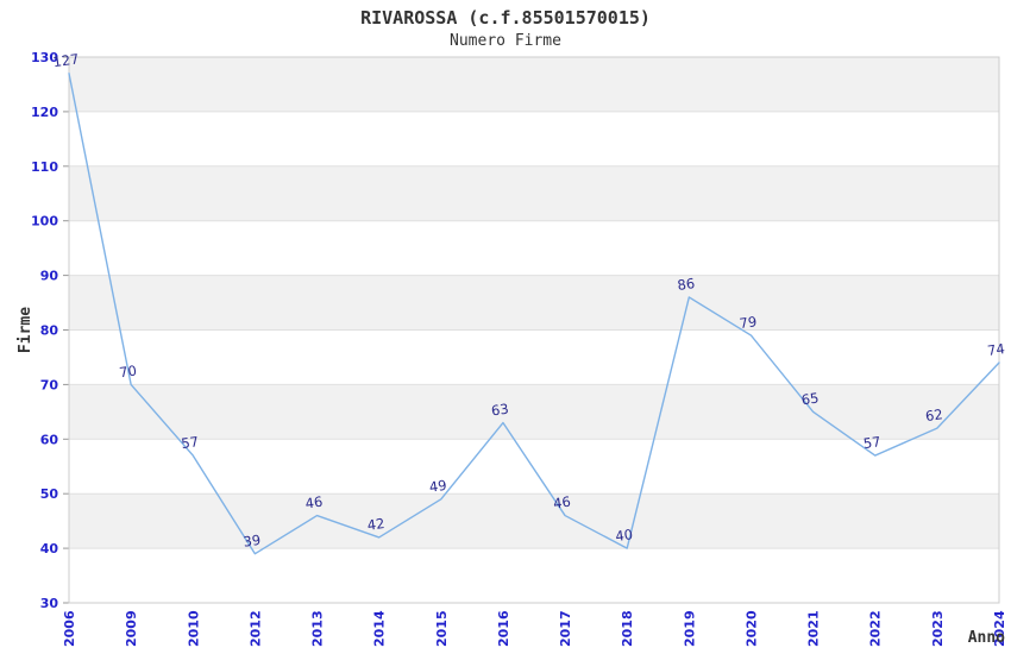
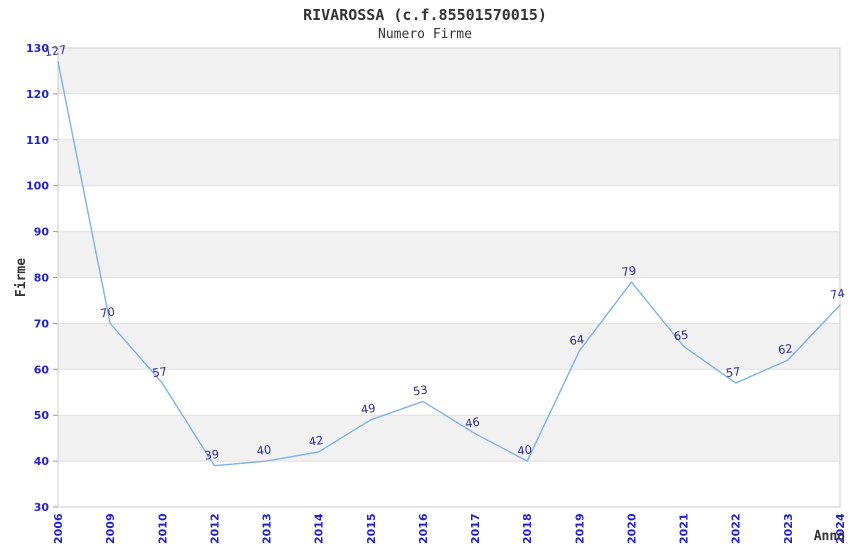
2013: 46 -> 40
2016: 63 -> 53
2019: 86 -> 64
